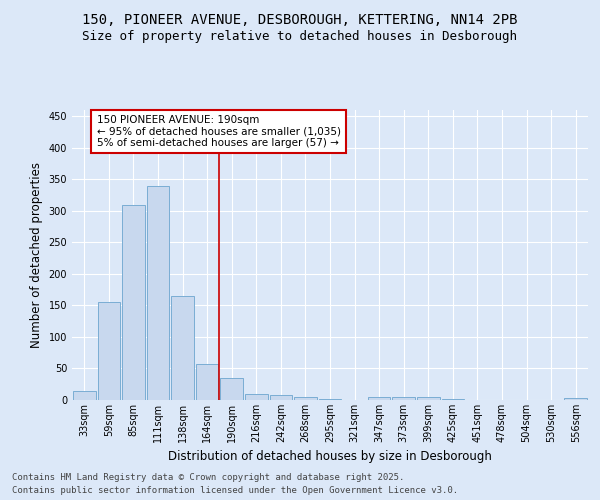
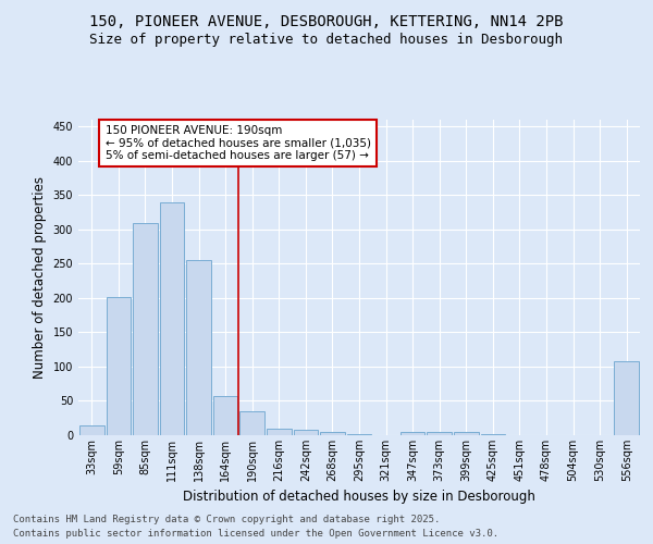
59sqm: 155 -> 202
138sqm: 165 -> 256
556sqm: 3 -> 108
